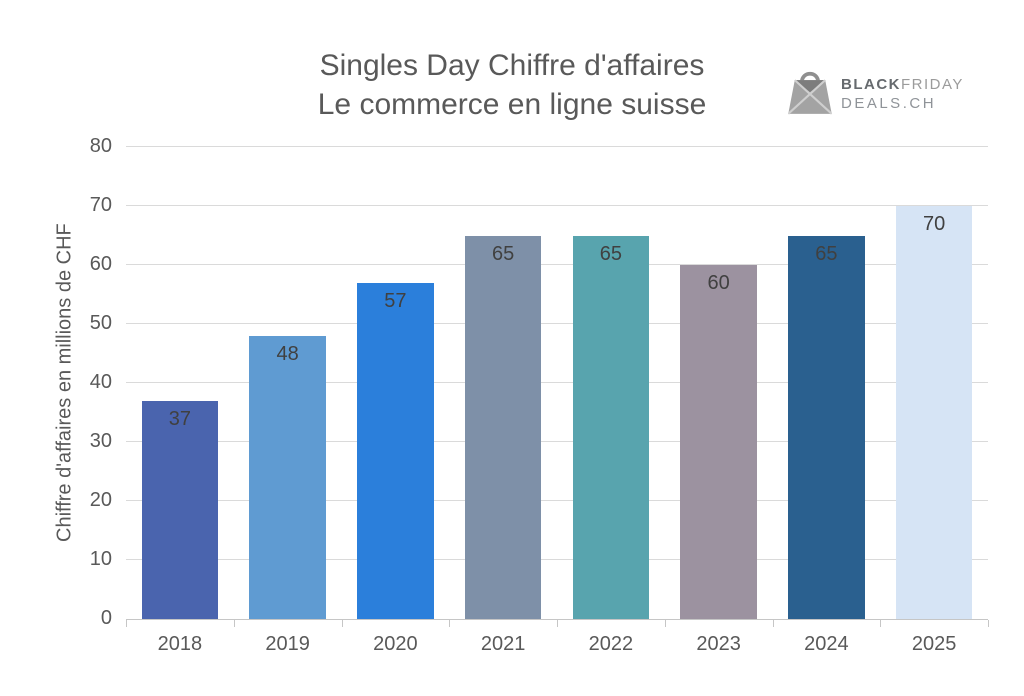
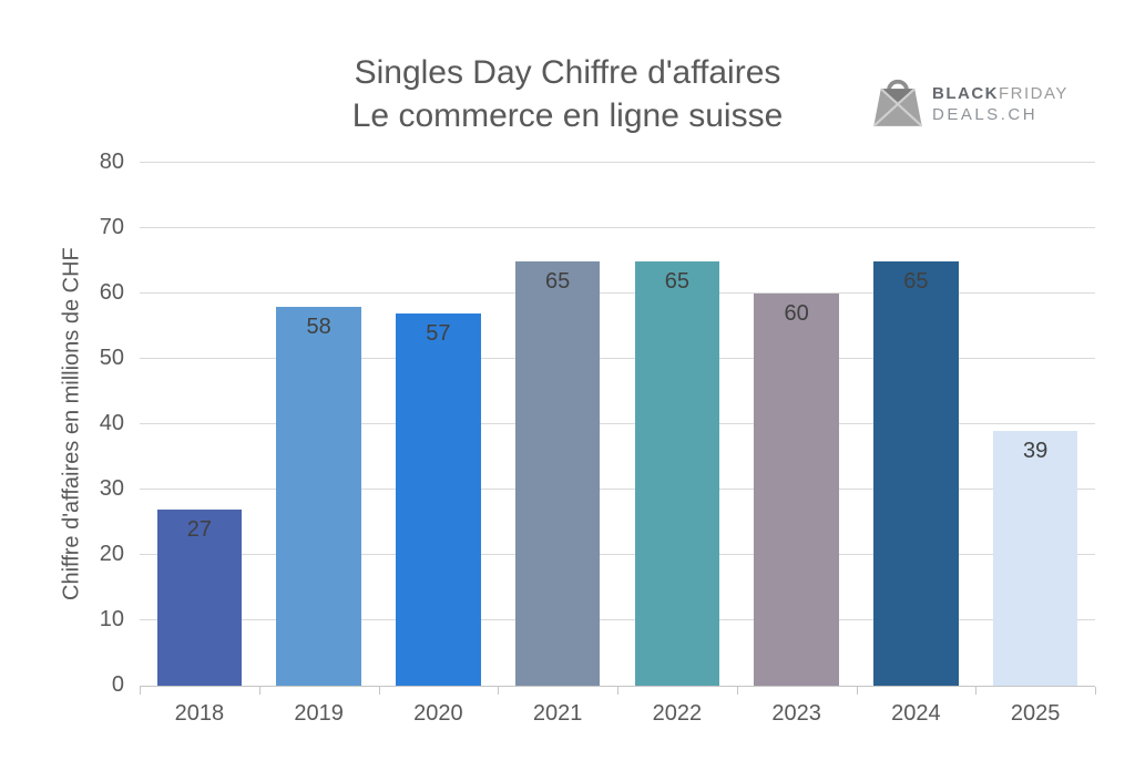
2018: 37 -> 27
2019: 48 -> 58
2025: 70 -> 39
